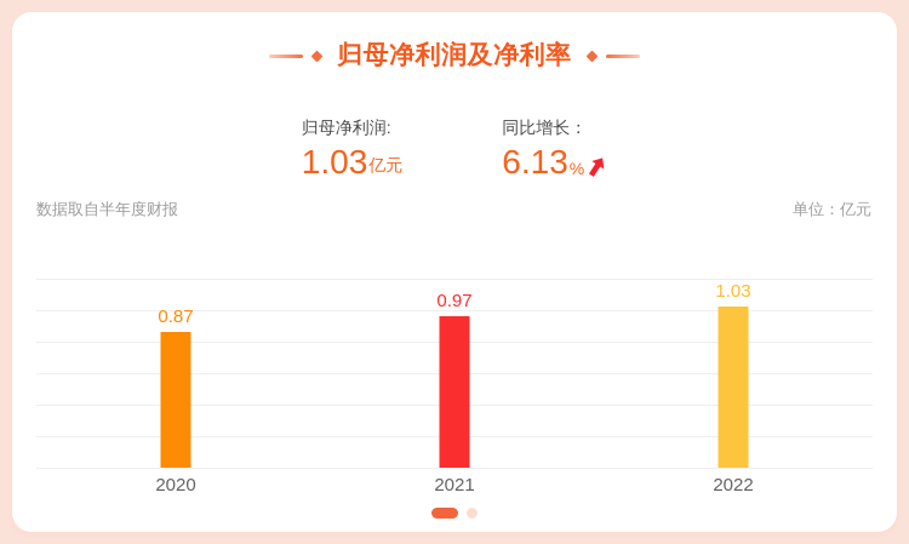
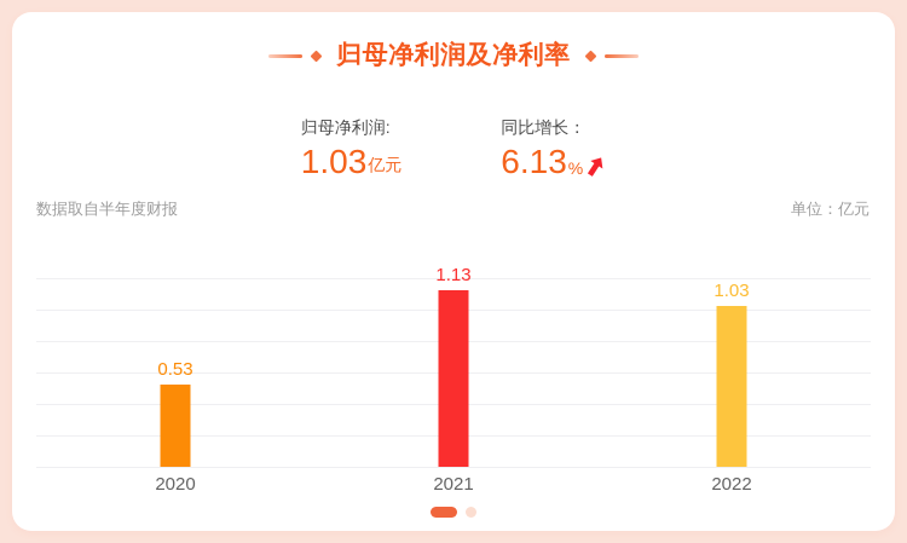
2020: 0.87 -> 0.53
2021: 0.97 -> 1.13
